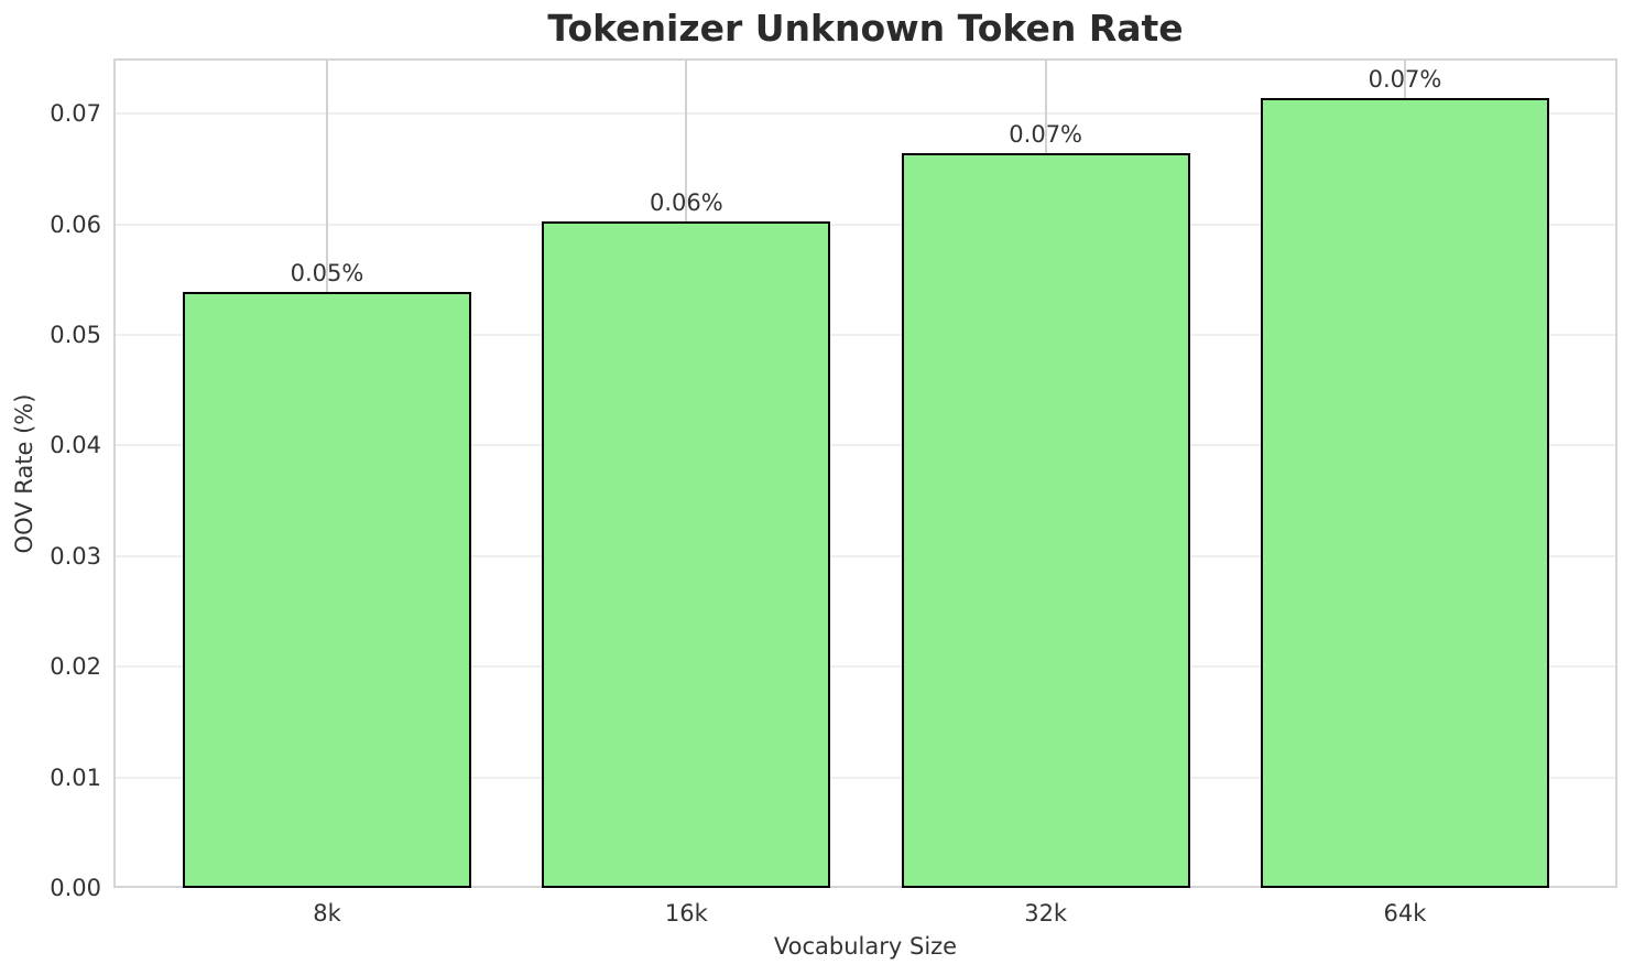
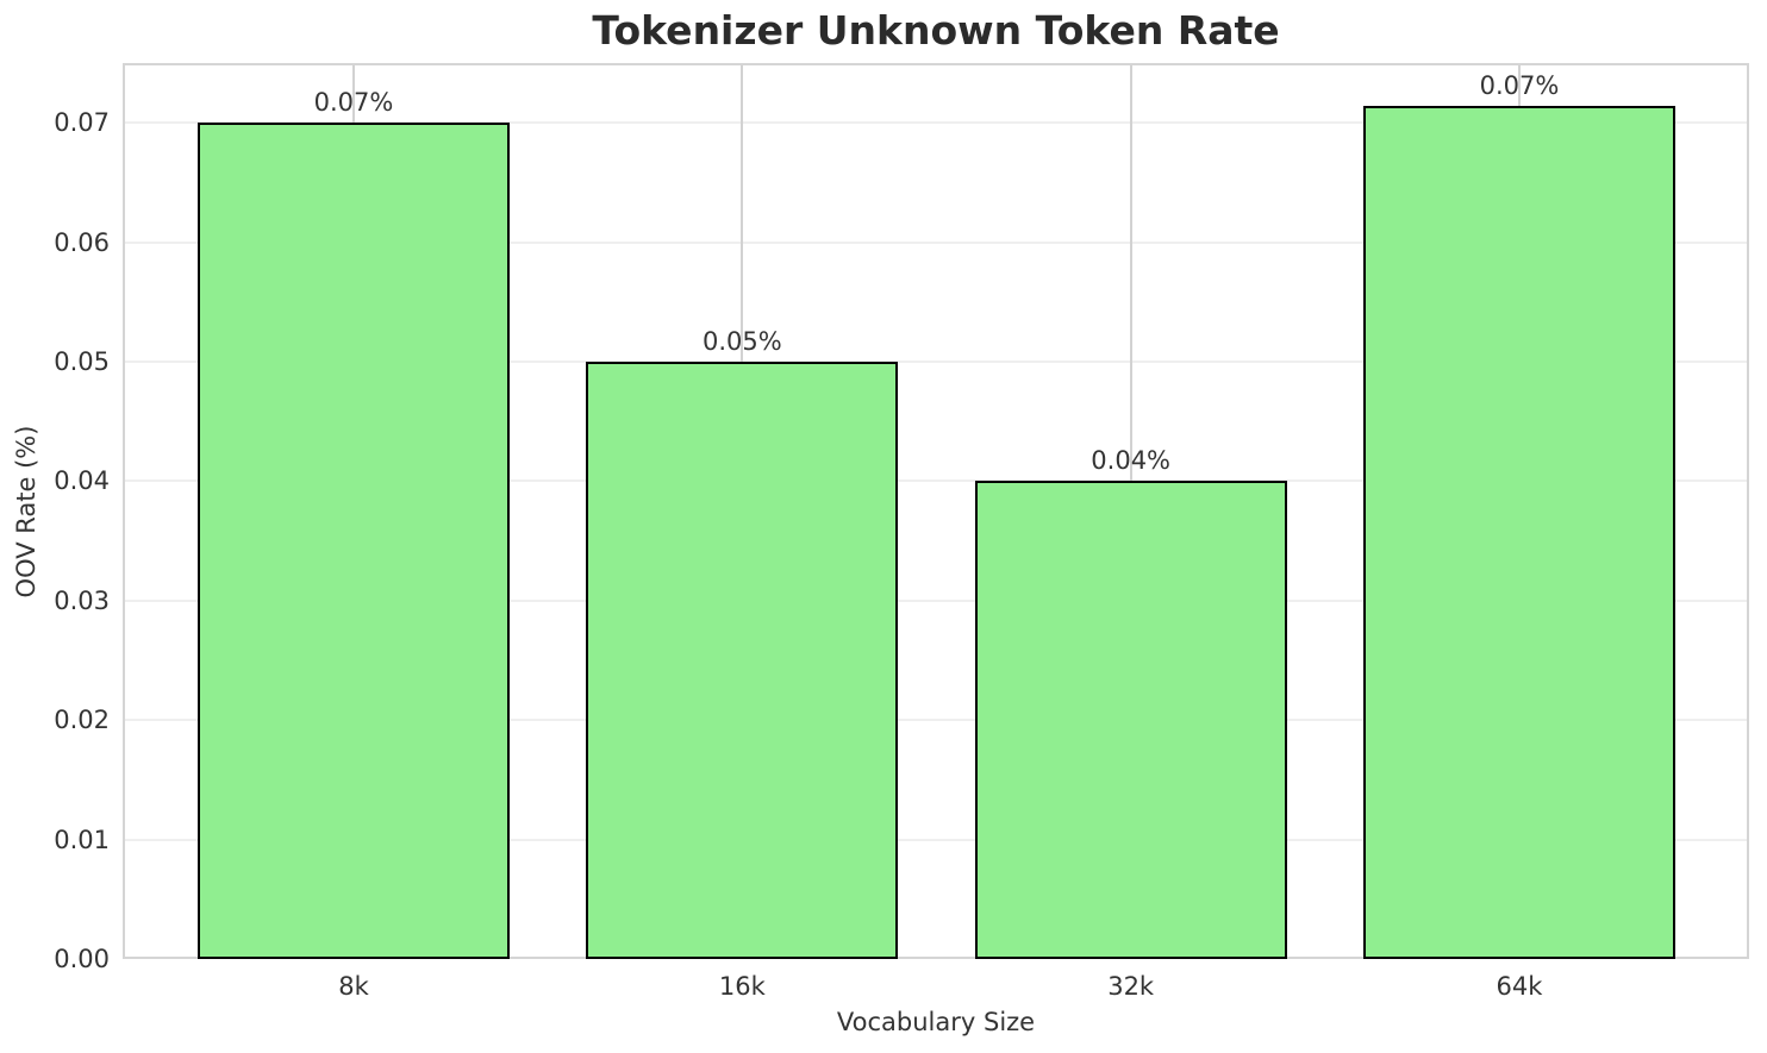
8k: 0.05% -> 0.07%
16k: 0.06% -> 0.05%
32k: 0.07% -> 0.04%
